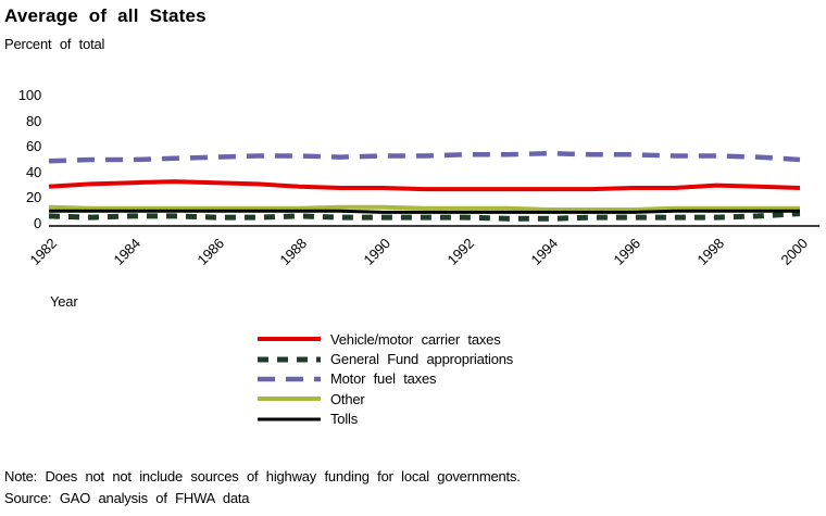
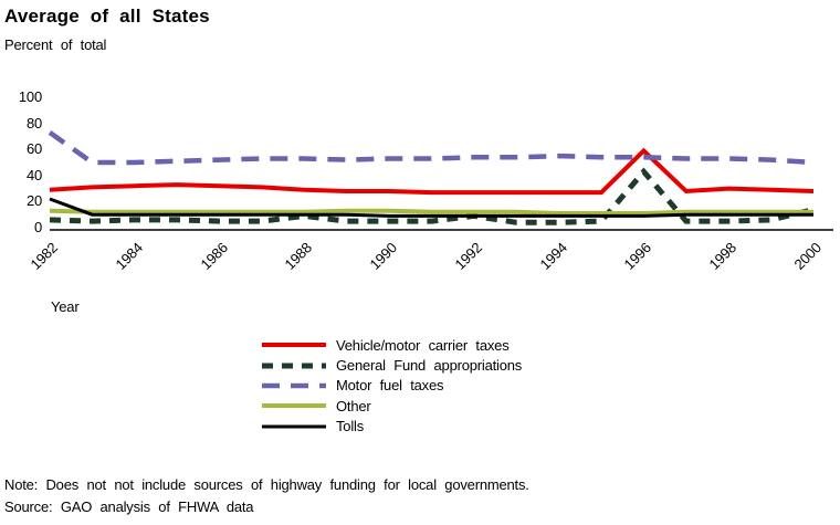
Motor fuel taxes/1982: 49 -> 73
Tolls/1982: 10 -> 22
General Fund appropriations/1988: 6 -> 9
General Fund appropriations/1992: 5 -> 9
Vehicle/motor carrier taxes/1996: 28 -> 59
General Fund appropriations/1996: 5 -> 43
General Fund appropriations/2000: 8 -> 14
